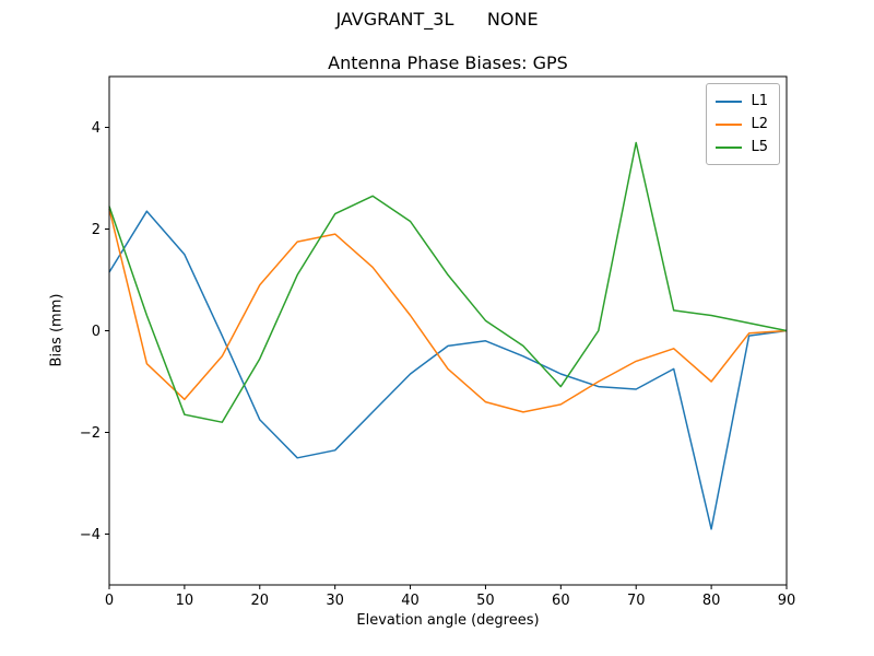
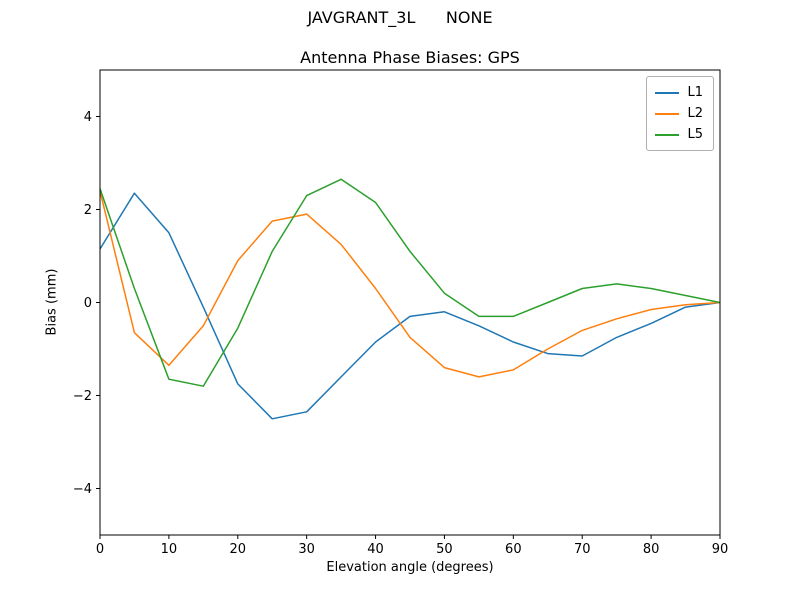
L5/60: -1.1 -> -0.3
L5/70: 3.7 -> 0.3
L1/80: -3.9 -> -0.5
L2/80: -1.0 -> -0.1
